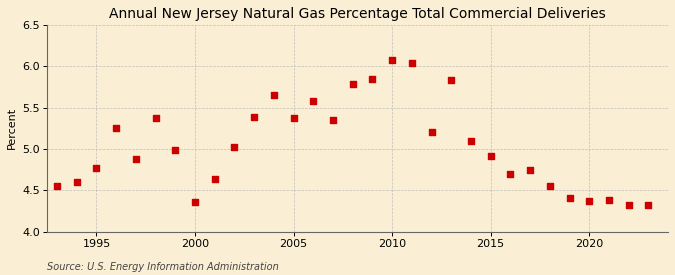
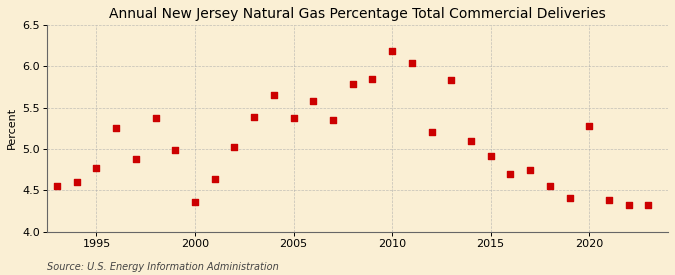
2010: 6.08 -> 6.18
2020: 4.37 -> 5.28
